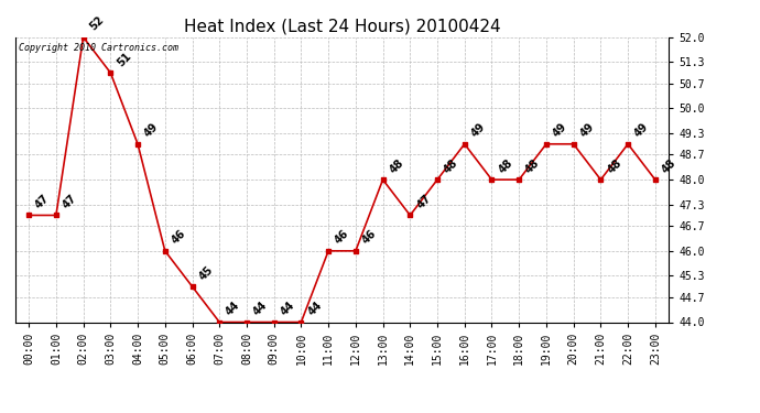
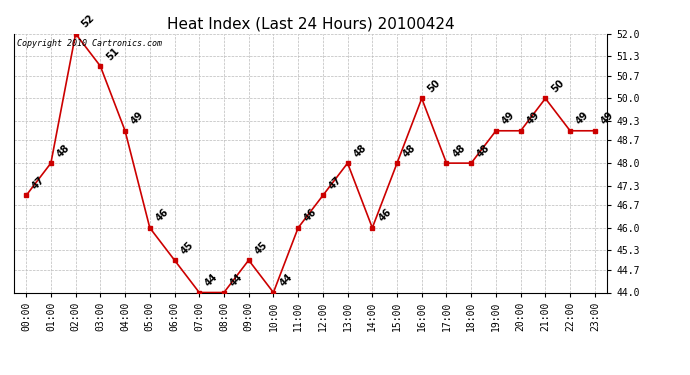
01:00: 47 -> 48
09:00: 44 -> 45
12:00: 46 -> 47
14:00: 47 -> 46
16:00: 49 -> 50
21:00: 48 -> 50
23:00: 48 -> 49
